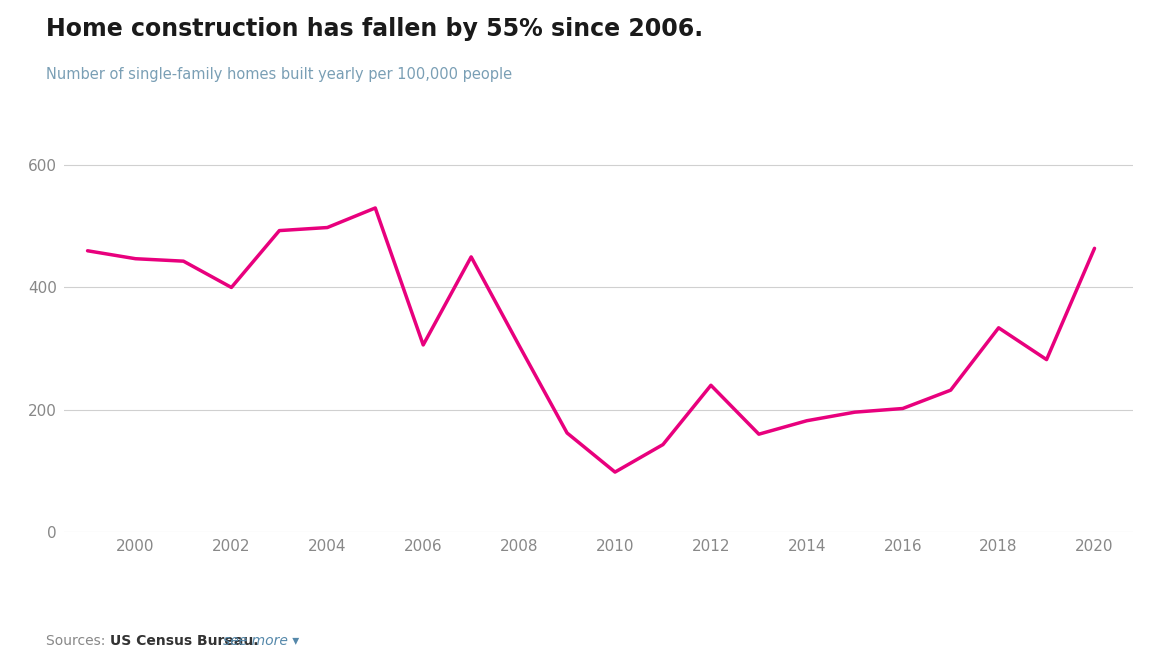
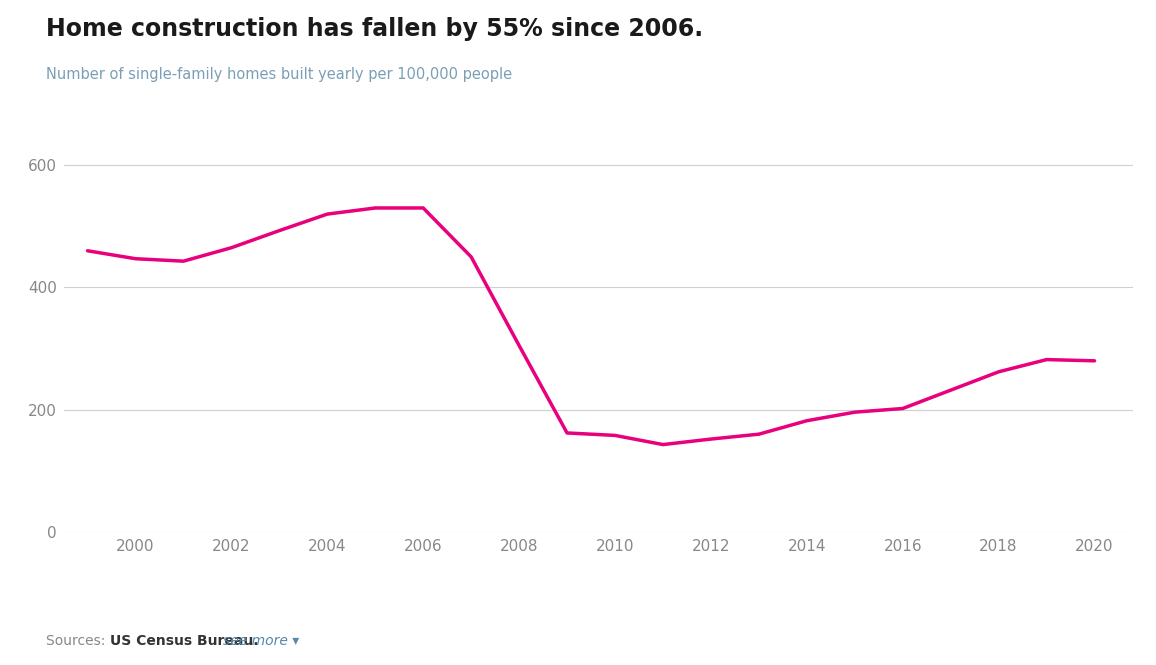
2002: 400 -> 465
2004: 498 -> 520
2006: 306 -> 530
2010: 98 -> 158
2012: 240 -> 152
2018: 334 -> 262
2020: 464 -> 280
